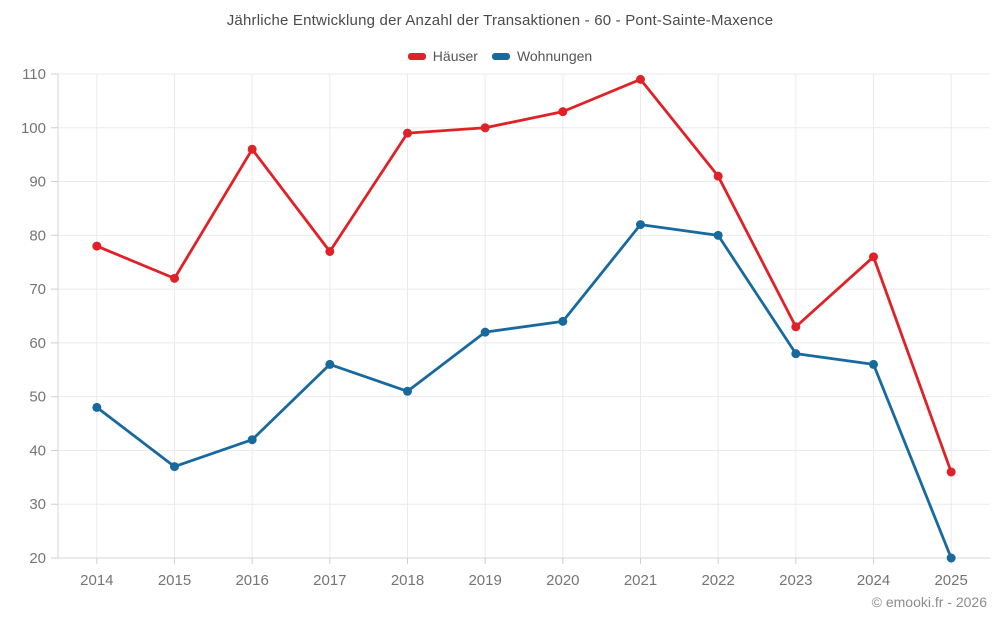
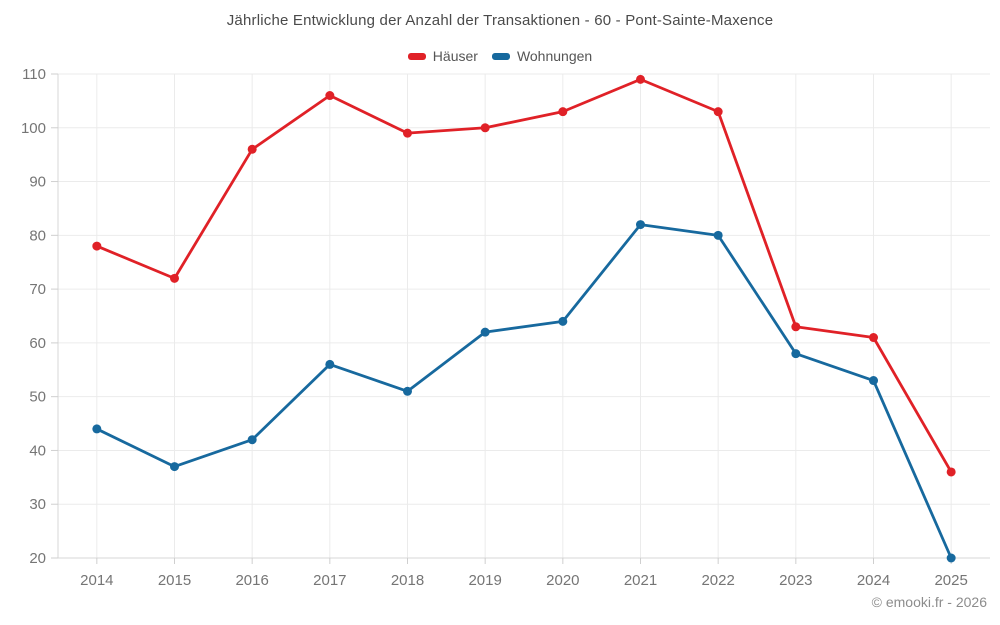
Wohnungen/2014: 48 -> 44
Häuser/2017: 77 -> 106
Häuser/2022: 91 -> 103
Häuser/2024: 76 -> 61
Wohnungen/2024: 56 -> 53
